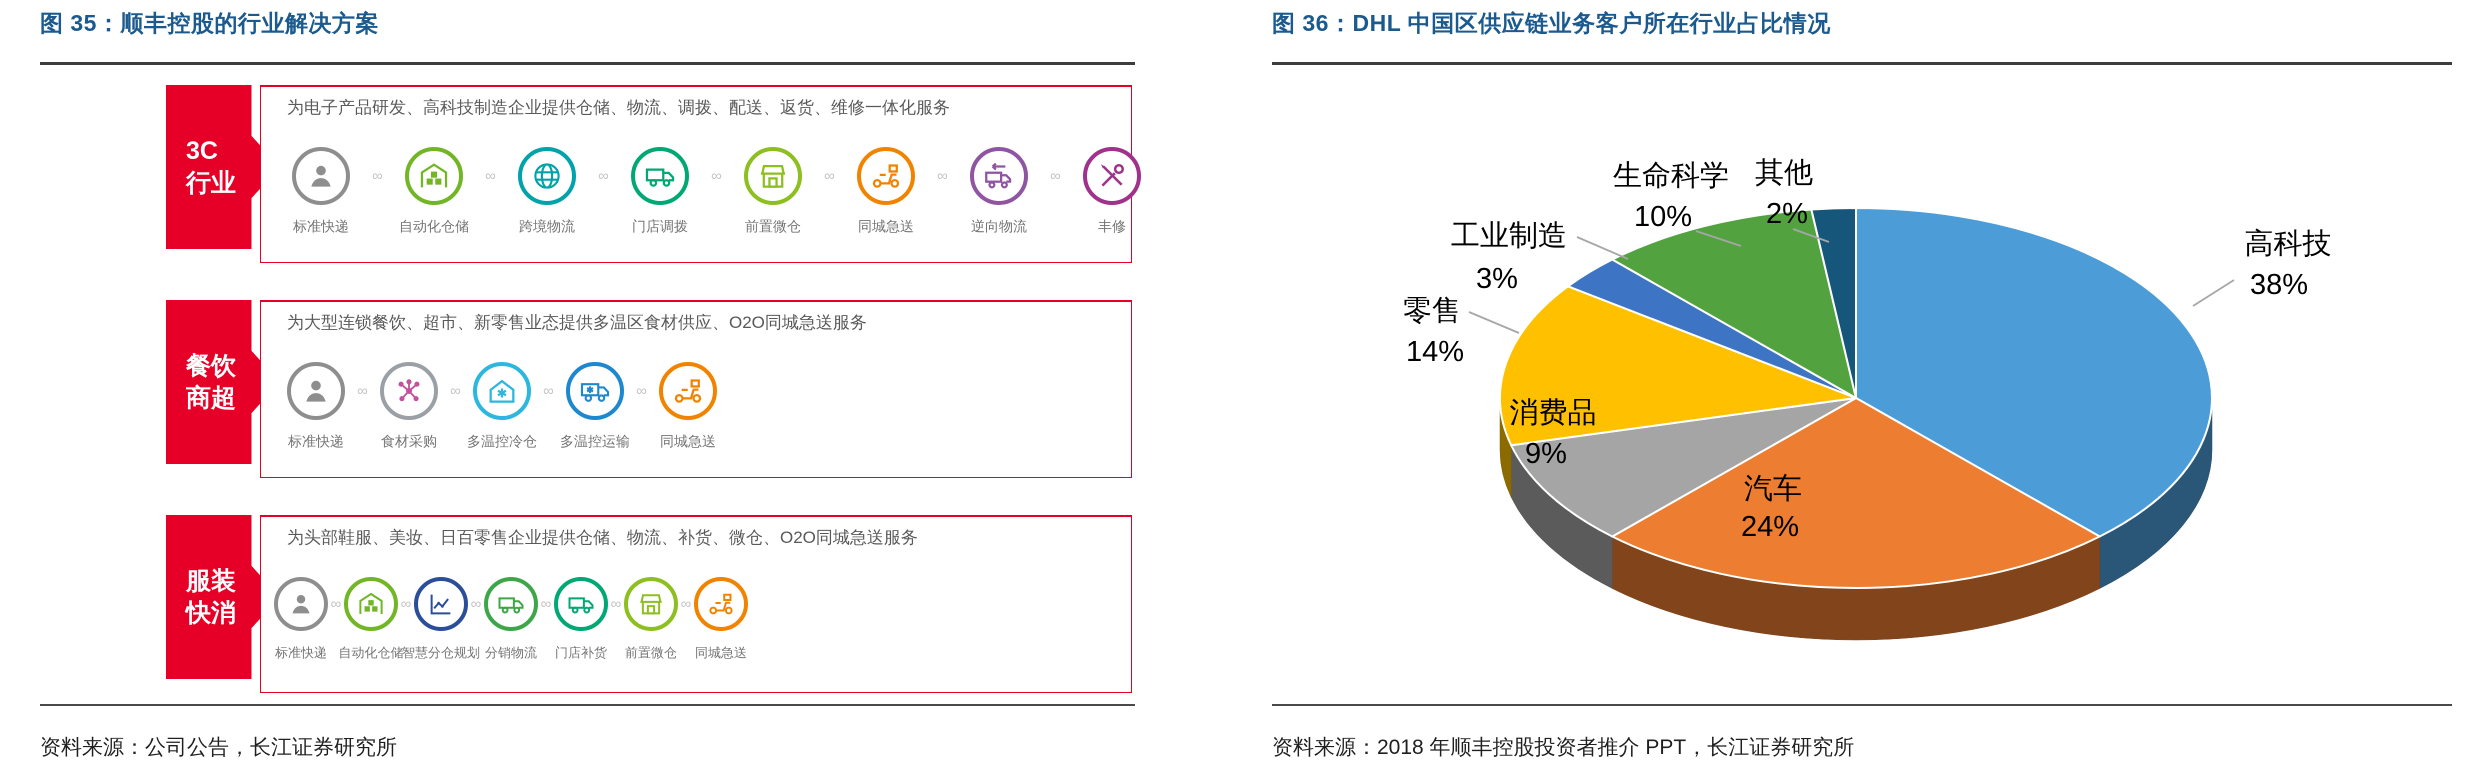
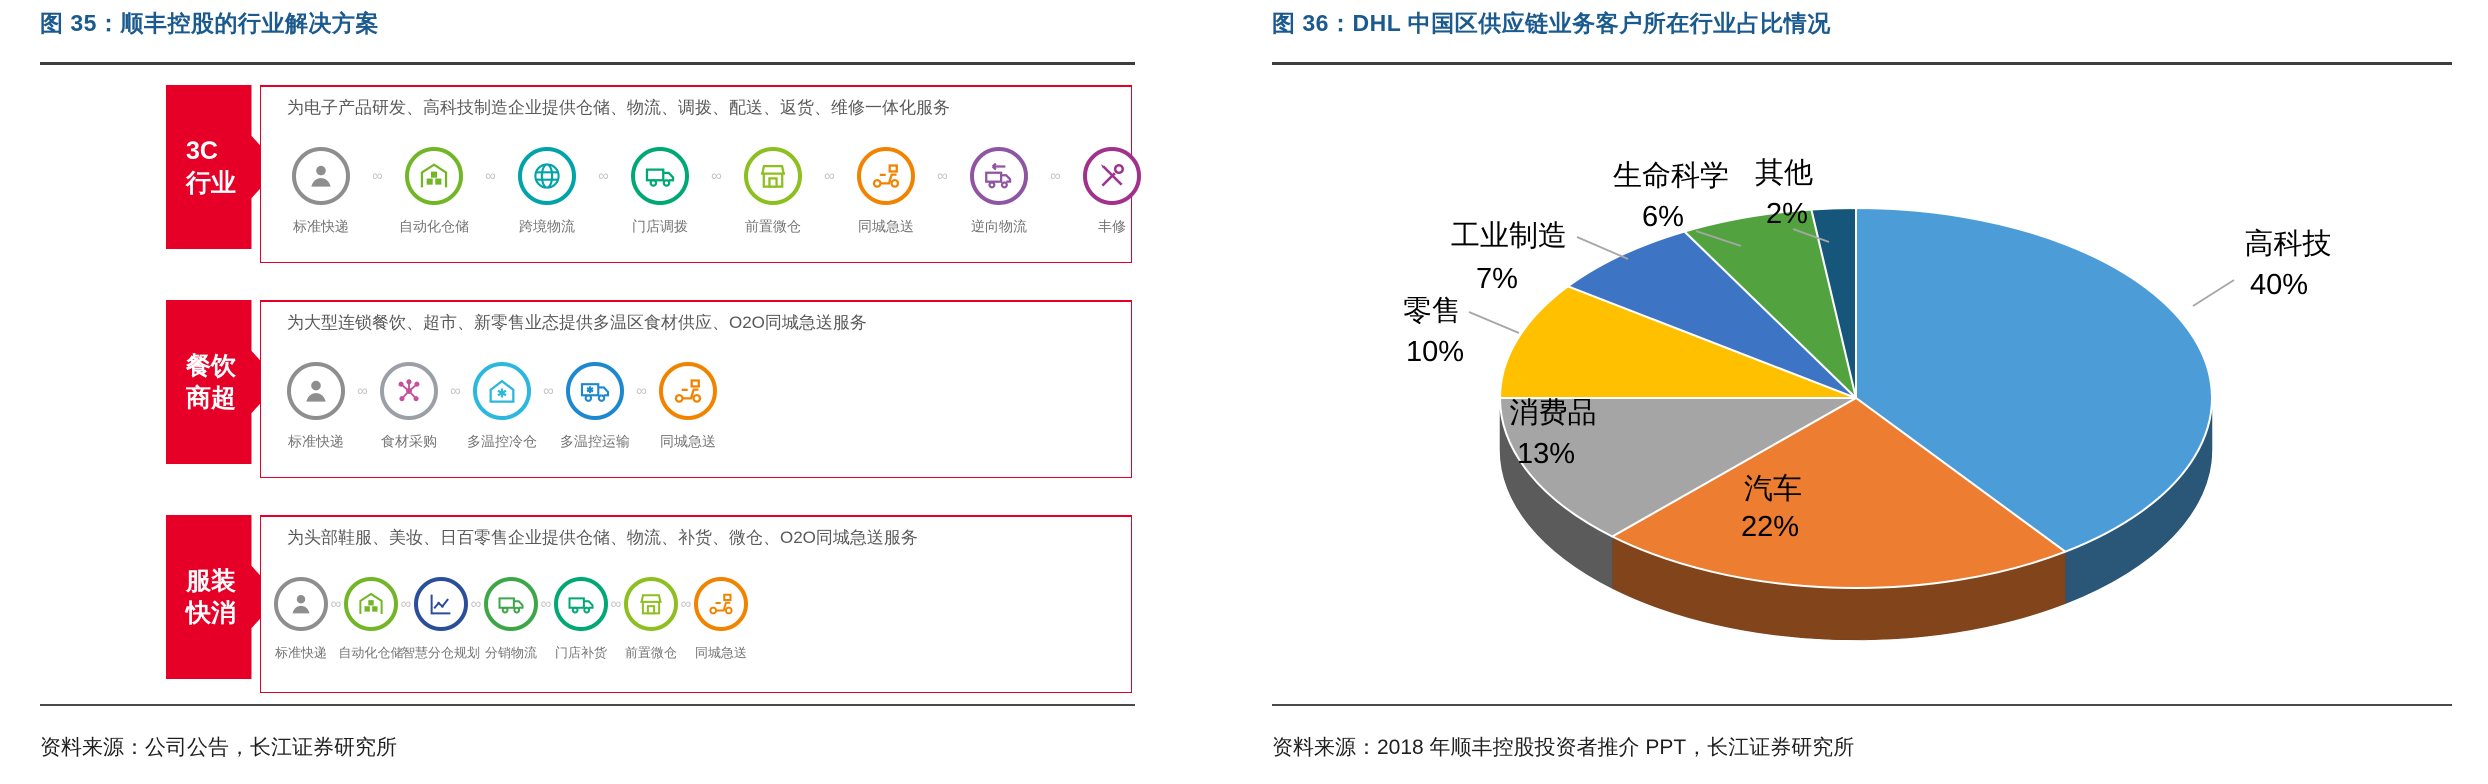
高科技: 38% -> 40%
汽车: 24% -> 22%
消费品: 9% -> 13%
零售: 14% -> 10%
工业制造: 3% -> 7%
生命科学: 10% -> 6%
